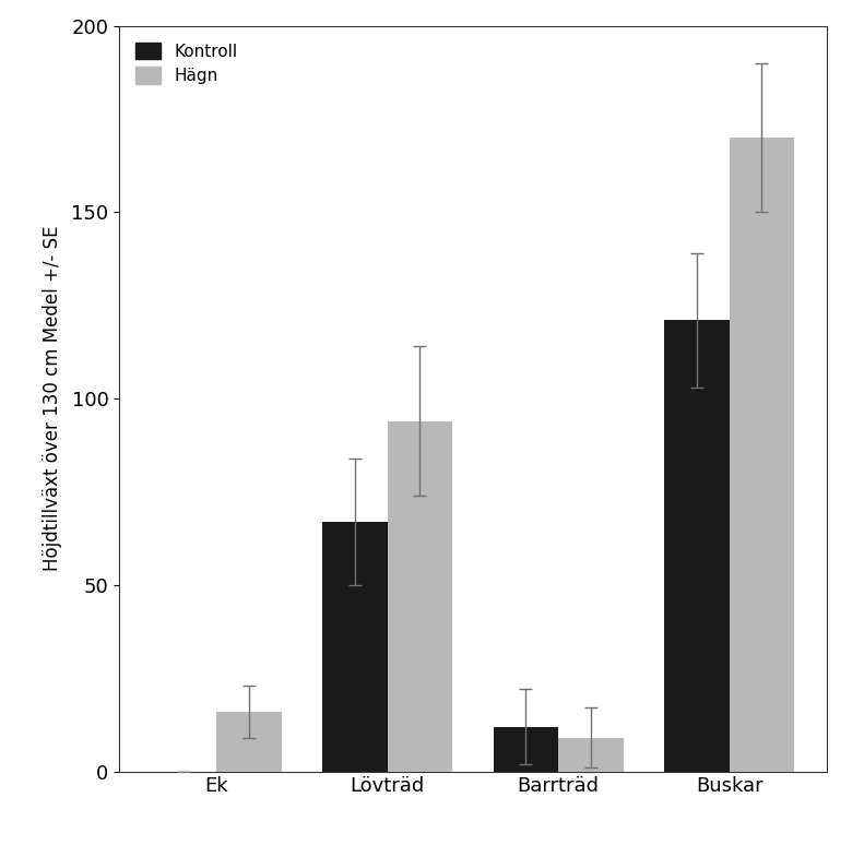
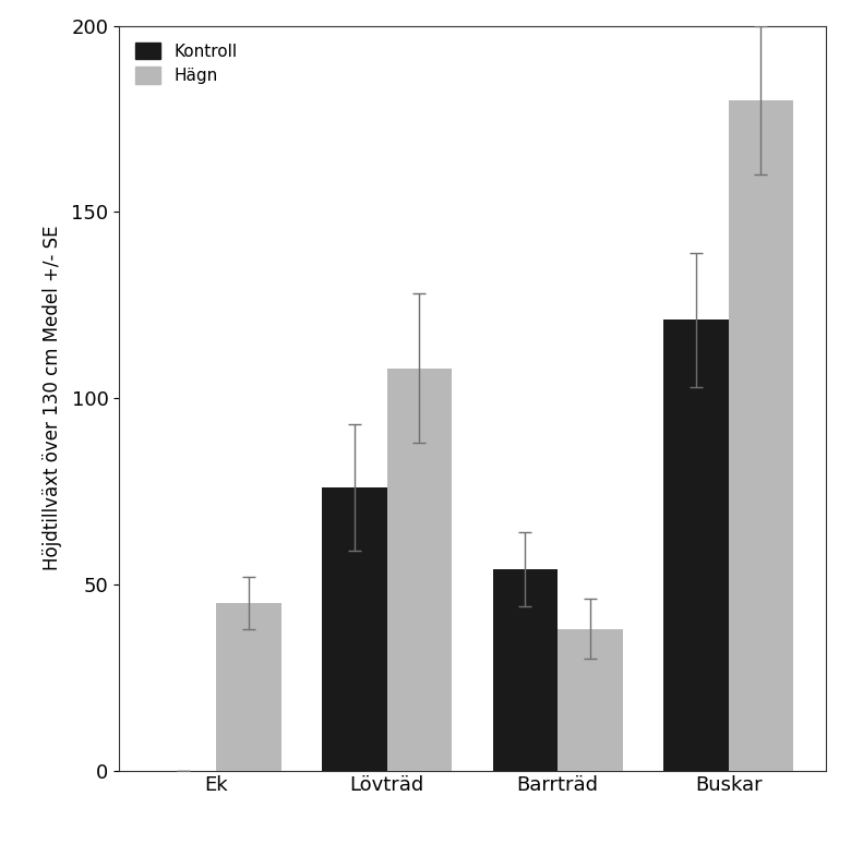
Hägn/Ek: 16 -> 45
Kontroll/Lövträd: 67 -> 76
Hägn/Lövträd: 94 -> 108
Kontroll/Barrträd: 12 -> 54
Hägn/Barrträd: 9 -> 38
Hägn/Buskar: 170 -> 180
